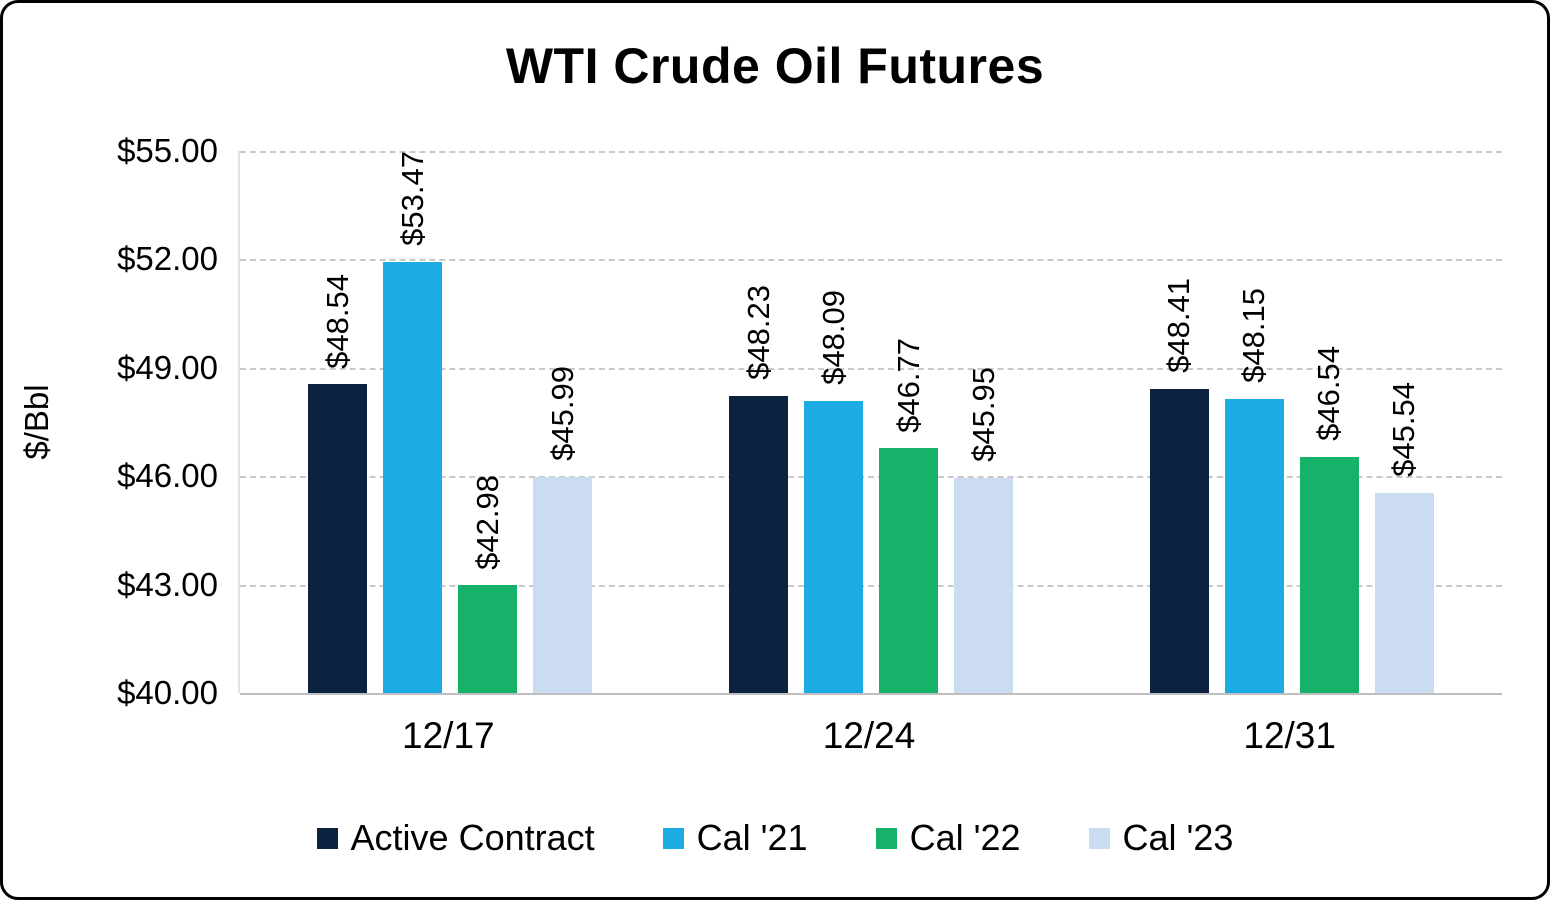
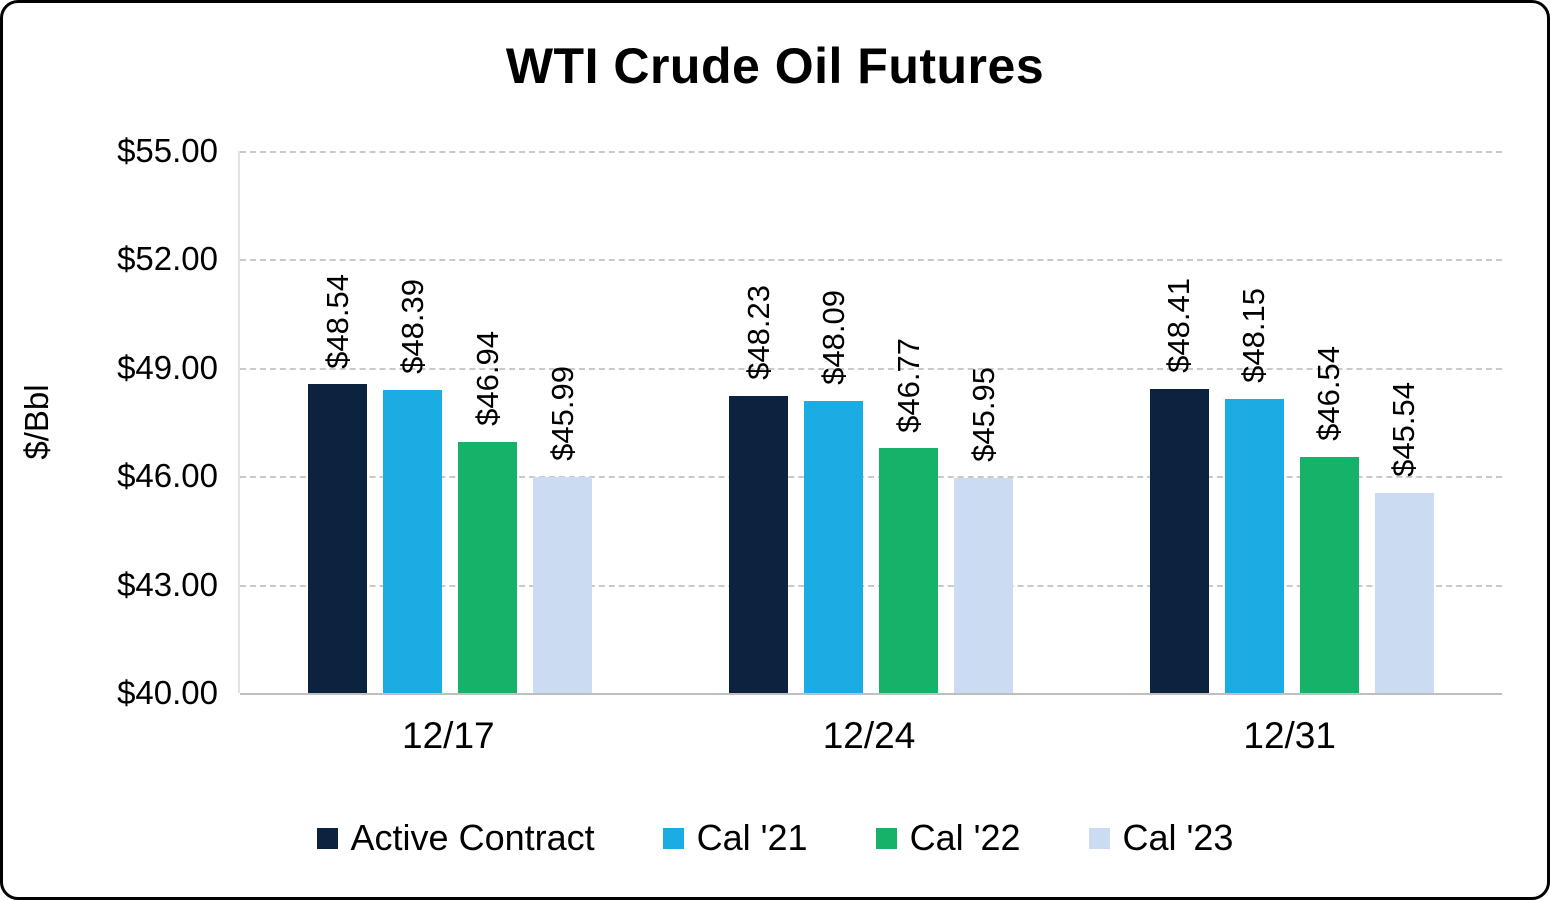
Cal '21/12/17: $53.47 -> $48.39
Cal '22/12/17: $42.98 -> $46.94
